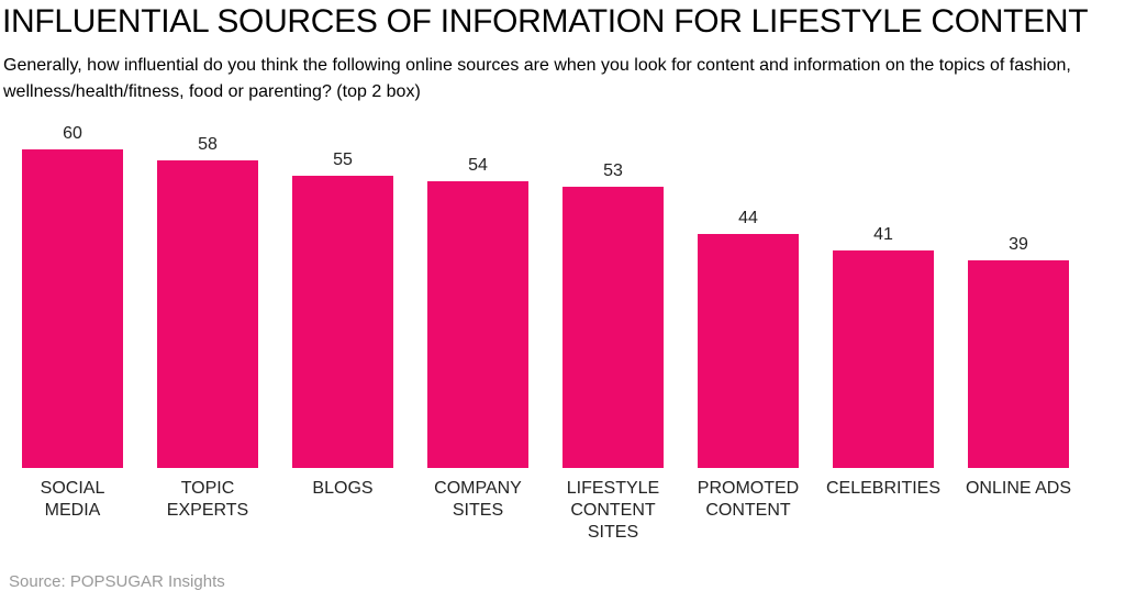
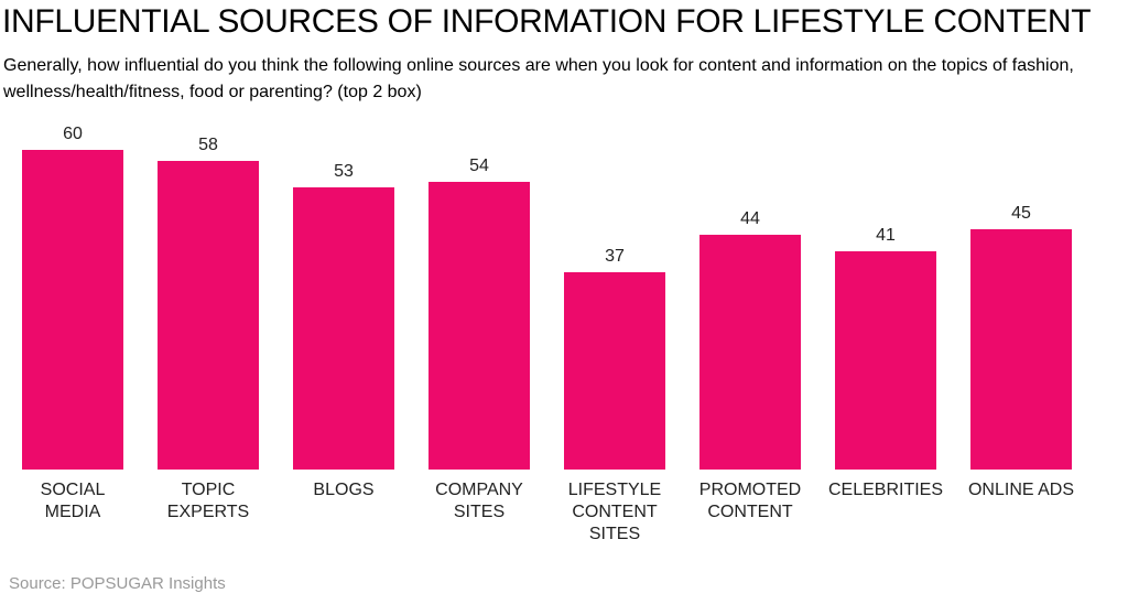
BLOGS: 55 -> 53
LIFESTYLE CONTENT SITES: 53 -> 37
ONLINE ADS: 39 -> 45
